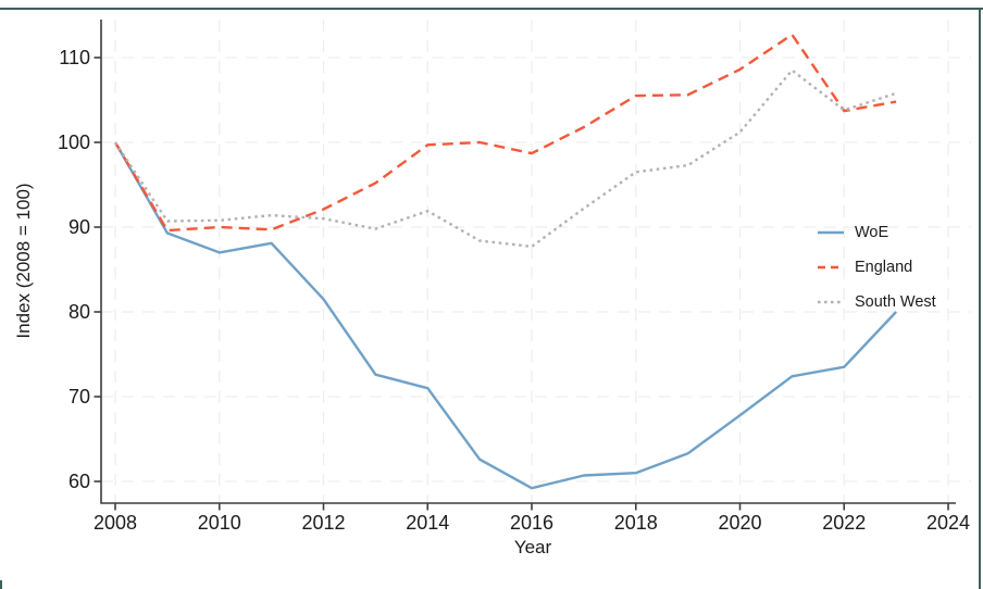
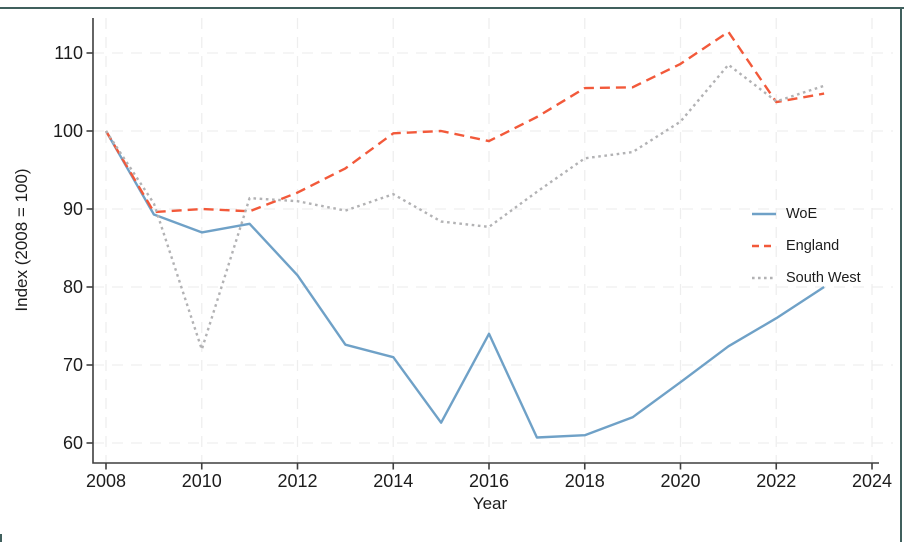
South West/2010: 91 -> 72
WoE/2016: 59 -> 74
WoE/2022: 74 -> 76
